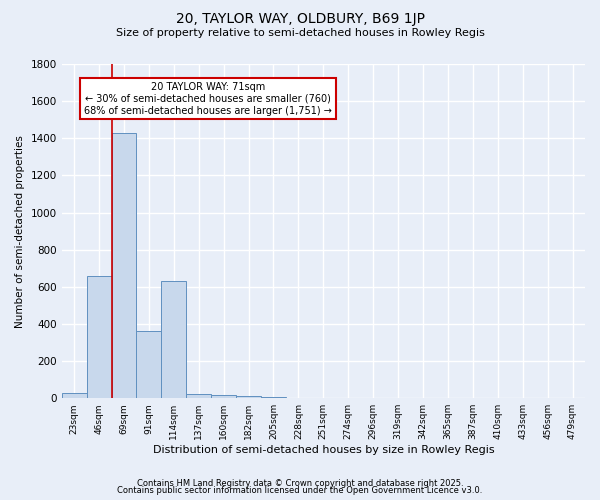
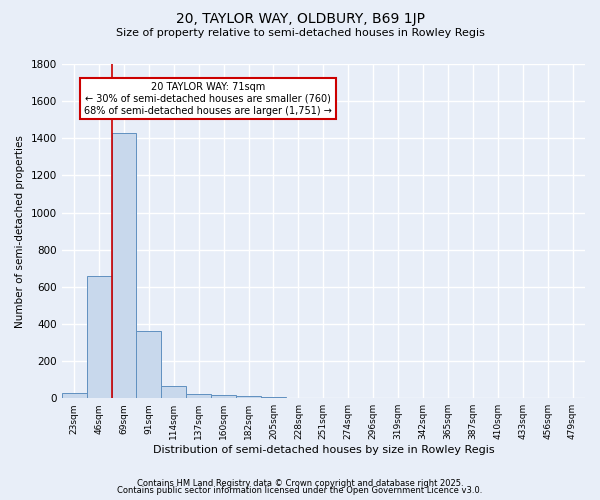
114sqm: 630 -> 60
